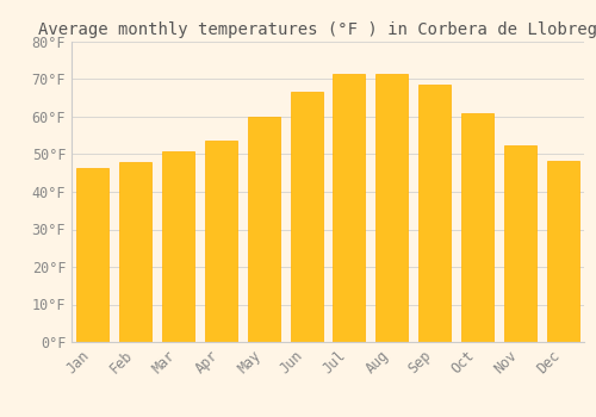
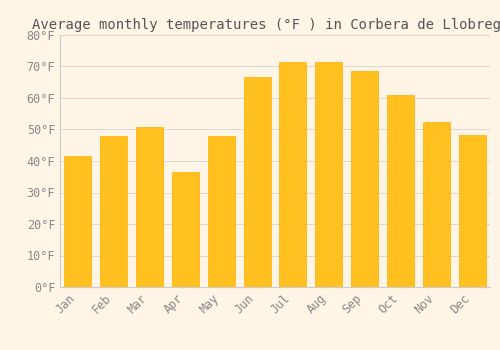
Jan: 46.5°F -> 41.5°F
Apr: 53.6°F -> 36.5°F
May: 59.9°F -> 48.0°F
